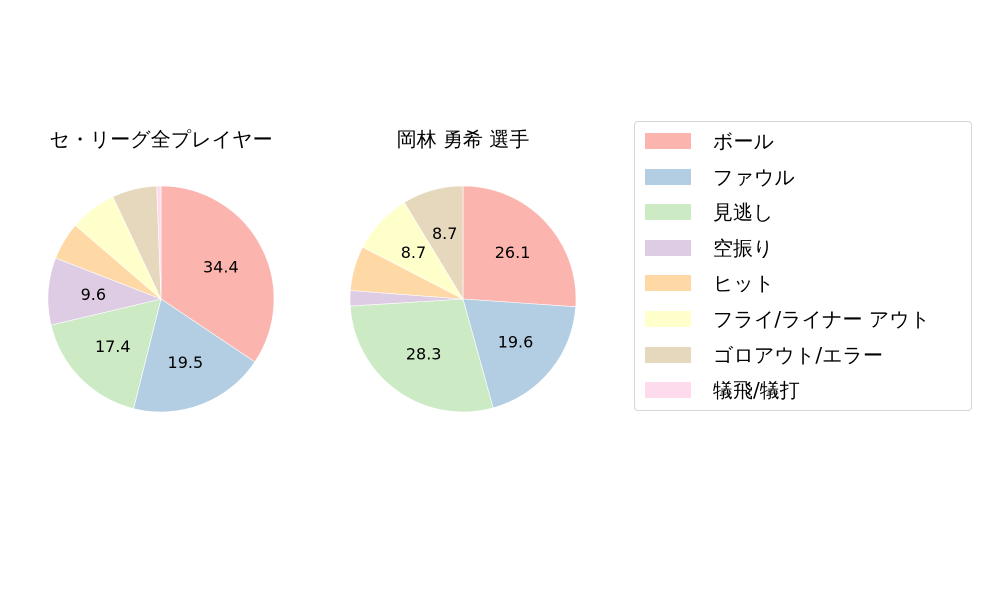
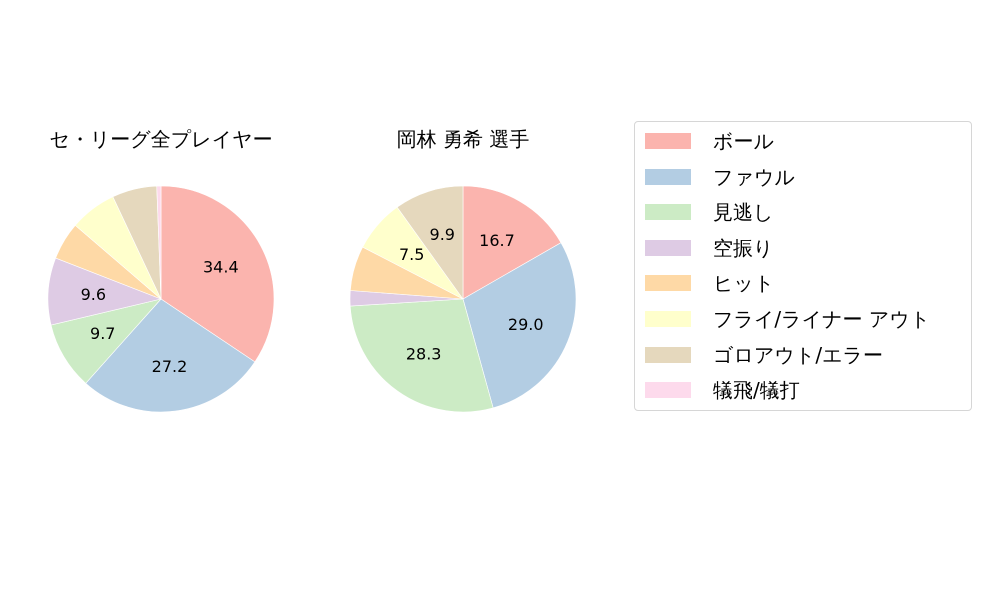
セ・リーグ全プレイヤー/ファウル: 19.5 -> 27.2
セ・リーグ全プレイヤー/見逃し: 17.4 -> 9.7
岡林 勇希 選手/ボール: 26.1 -> 16.7
岡林 勇希 選手/ファウル: 19.6 -> 29.0
岡林 勇希 選手/フライ/ライナー アウト: 8.7 -> 7.5
岡林 勇希 選手/ゴロアウト/エラー: 8.7 -> 9.9
